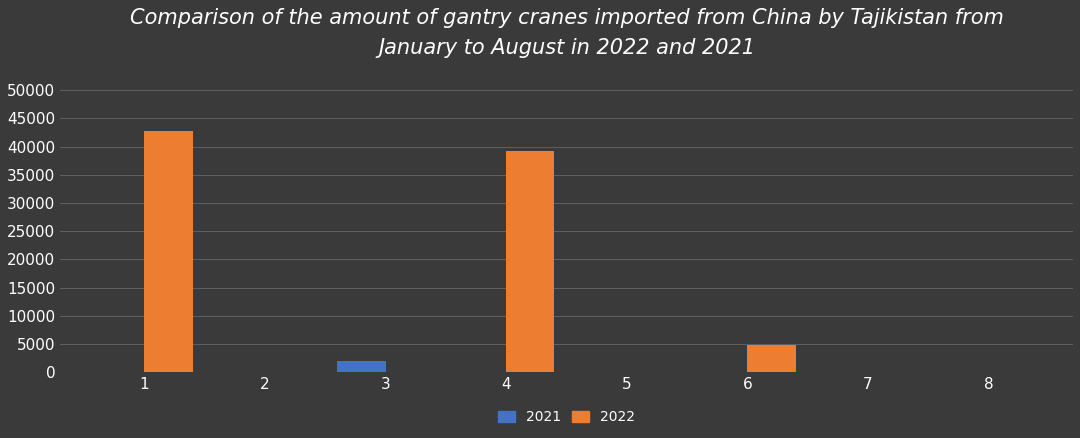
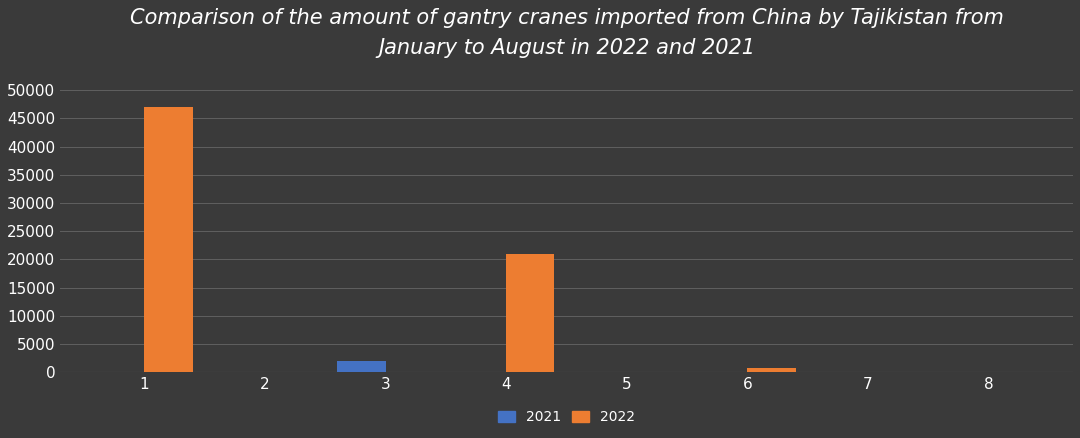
2022/1: 42800 -> 47000
2022/4: 39200 -> 21000
2022/6: 4800 -> 800
